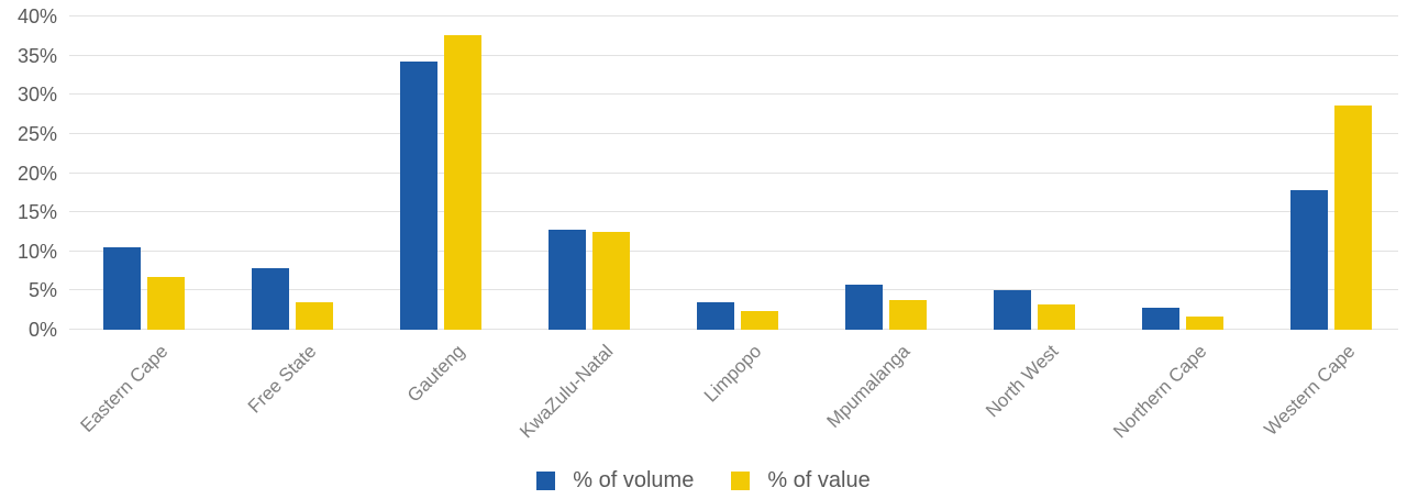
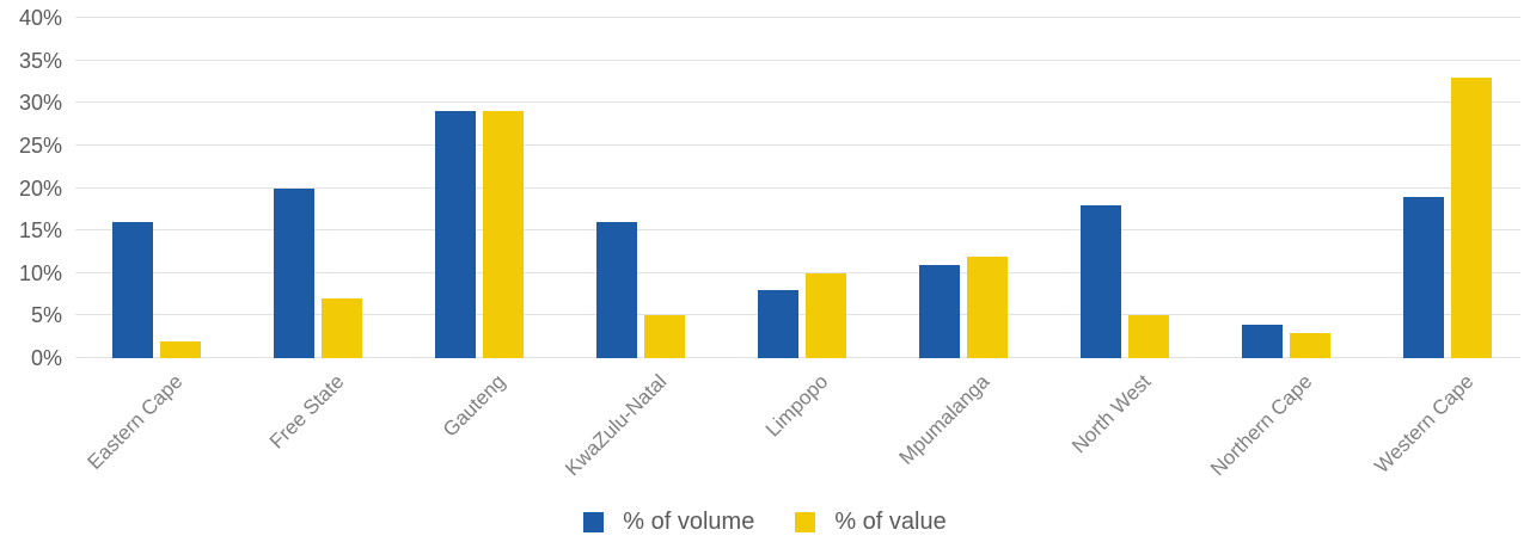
% of volume/Eastern Cape: 10% -> 16%
% of value/Eastern Cape: 7% -> 2%
% of volume/Free State: 8% -> 20%
% of value/Free State: 4% -> 7%
% of volume/Gauteng: 34% -> 29%
% of value/Gauteng: 38% -> 29%
% of volume/KwaZulu-Natal: 13% -> 16%
% of value/KwaZulu-Natal: 12% -> 5%
% of volume/Limpopo: 4% -> 8%
% of value/Limpopo: 2% -> 10%
% of volume/Mpumalanga: 6% -> 11%
% of value/Mpumalanga: 4% -> 12%
% of volume/North West: 5% -> 18%
% of value/North West: 3% -> 5%
% of volume/Northern Cape: 3% -> 4%
% of value/Northern Cape: 2% -> 3%
% of volume/Western Cape: 18% -> 19%
% of value/Western Cape: 29% -> 33%
